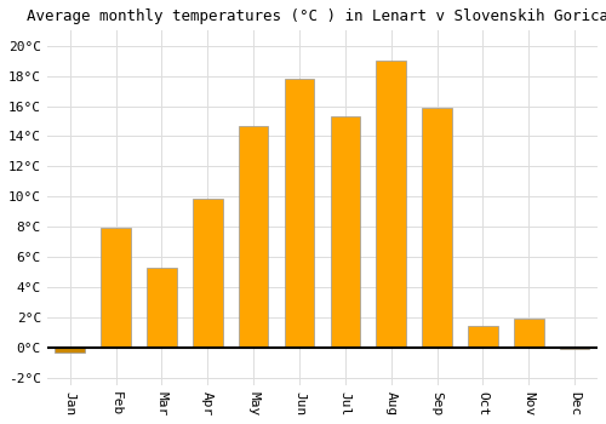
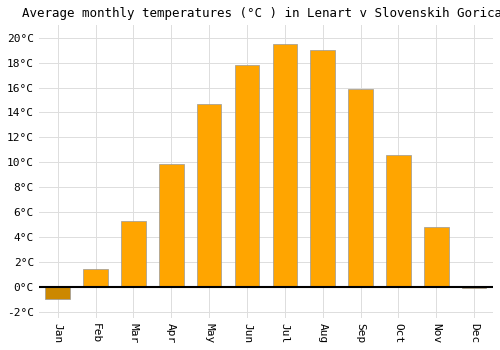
Jan: -0.3°C -> -1.0°C
Feb: 7.9°C -> 1.4°C
Jul: 15.3°C -> 19.5°C
Oct: 1.4°C -> 10.6°C
Nov: 1.9°C -> 4.8°C
